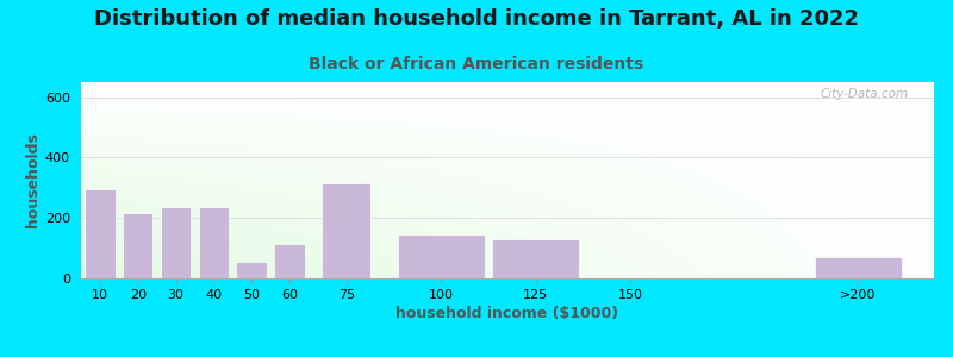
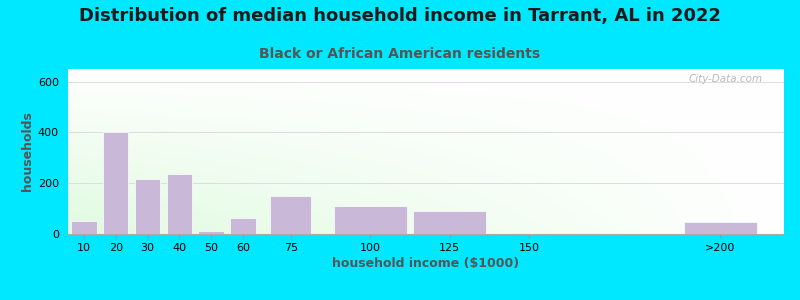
10: 295 -> 50
20: 215 -> 400
30: 235 -> 215
50: 55 -> 10
60: 115 -> 65
75: 315 -> 150
100: 145 -> 110
125: 130 -> 90
>200: 70 -> 47
